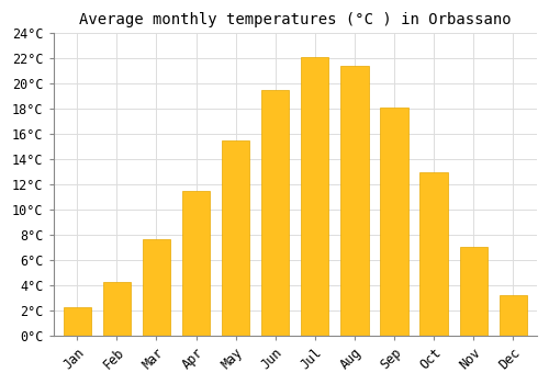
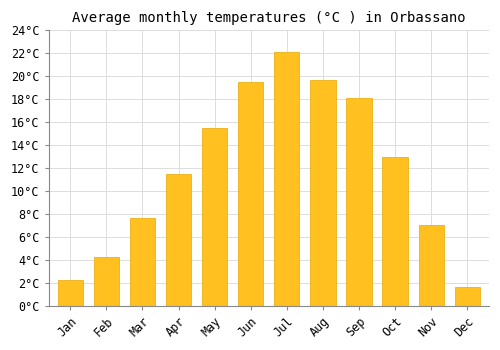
Aug: 21.4°C -> 19.7°C
Dec: 3.2°C -> 1.6°C
